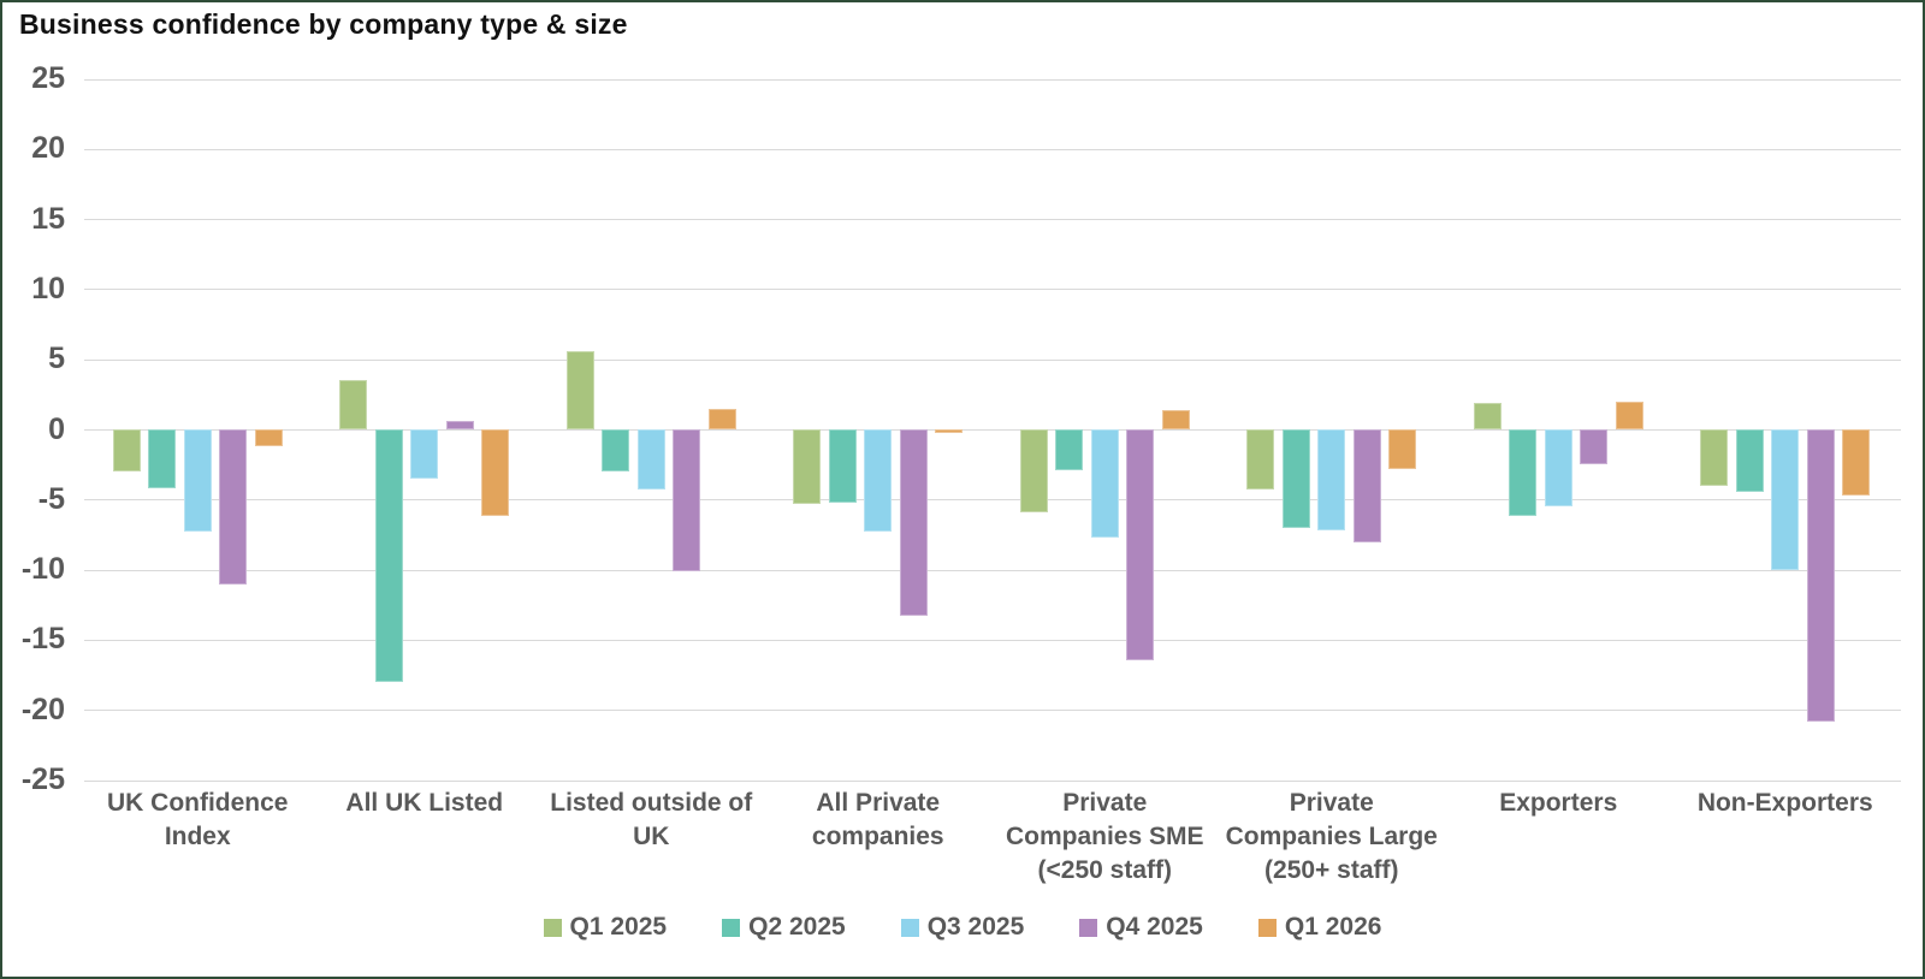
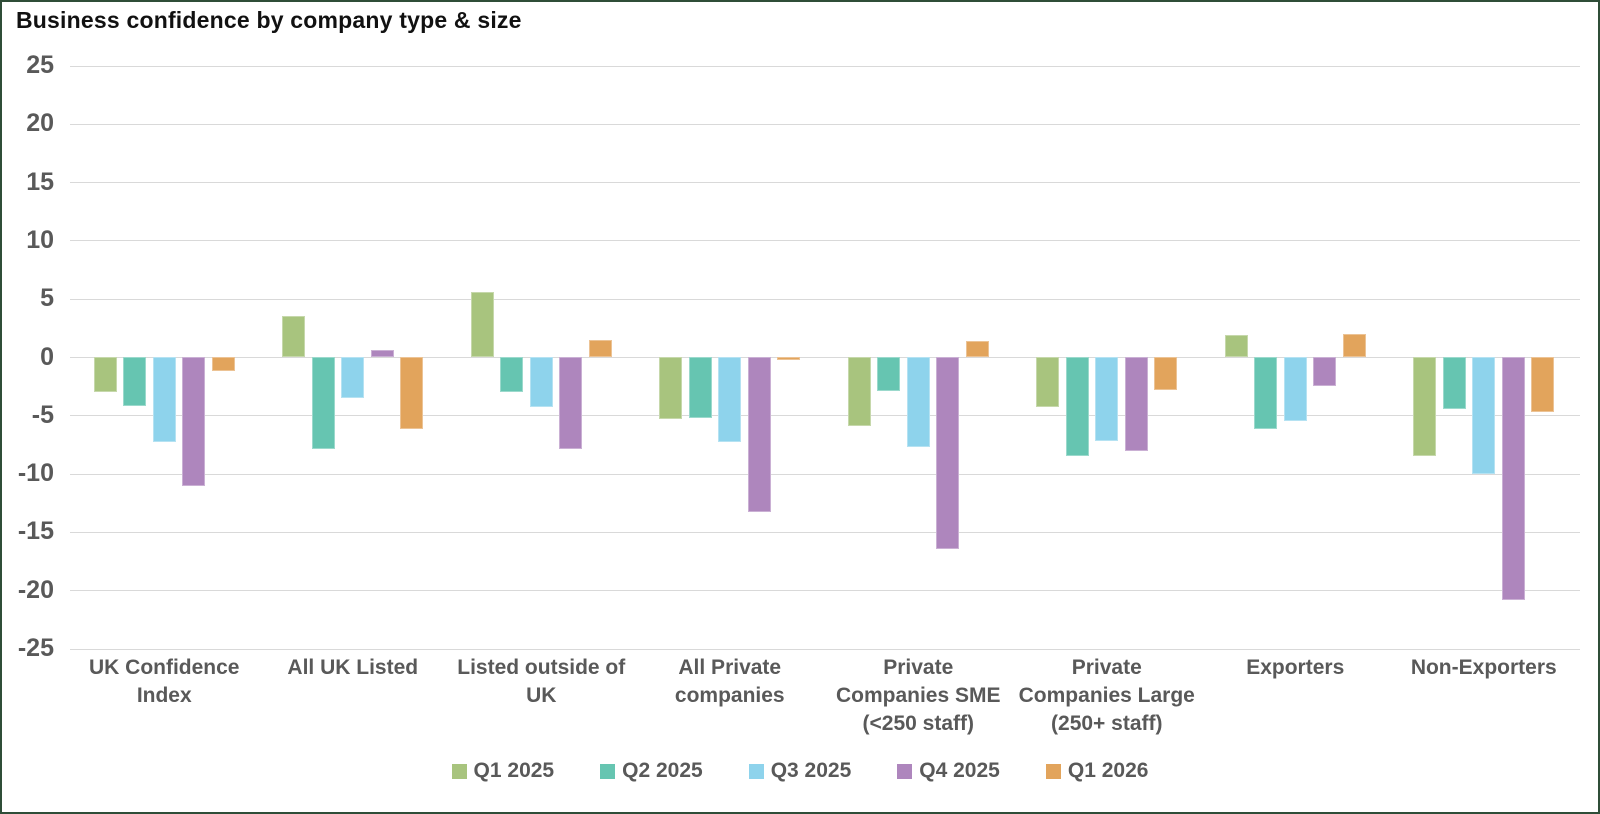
Q2 2025/All UK Listed: -18.0 -> -7.9
Q4 2025/Listed outside of UK: -10.1 -> -7.9
Q2 2025/Private Companies Large (250+ staff): -7.0 -> -8.5
Q1 2025/Non-Exporters: -4.0 -> -8.5
